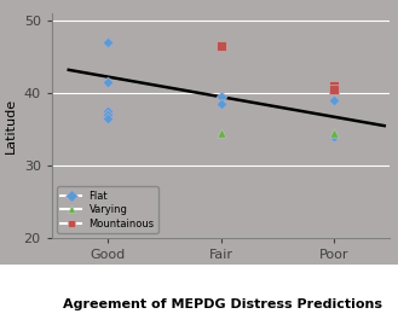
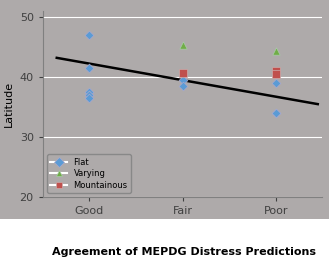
Varying/Fair: 34.5 -> 45.4
Mountainous/Fair: 46.5 -> 40.6
Varying/Poor: 34.5 -> 44.4
